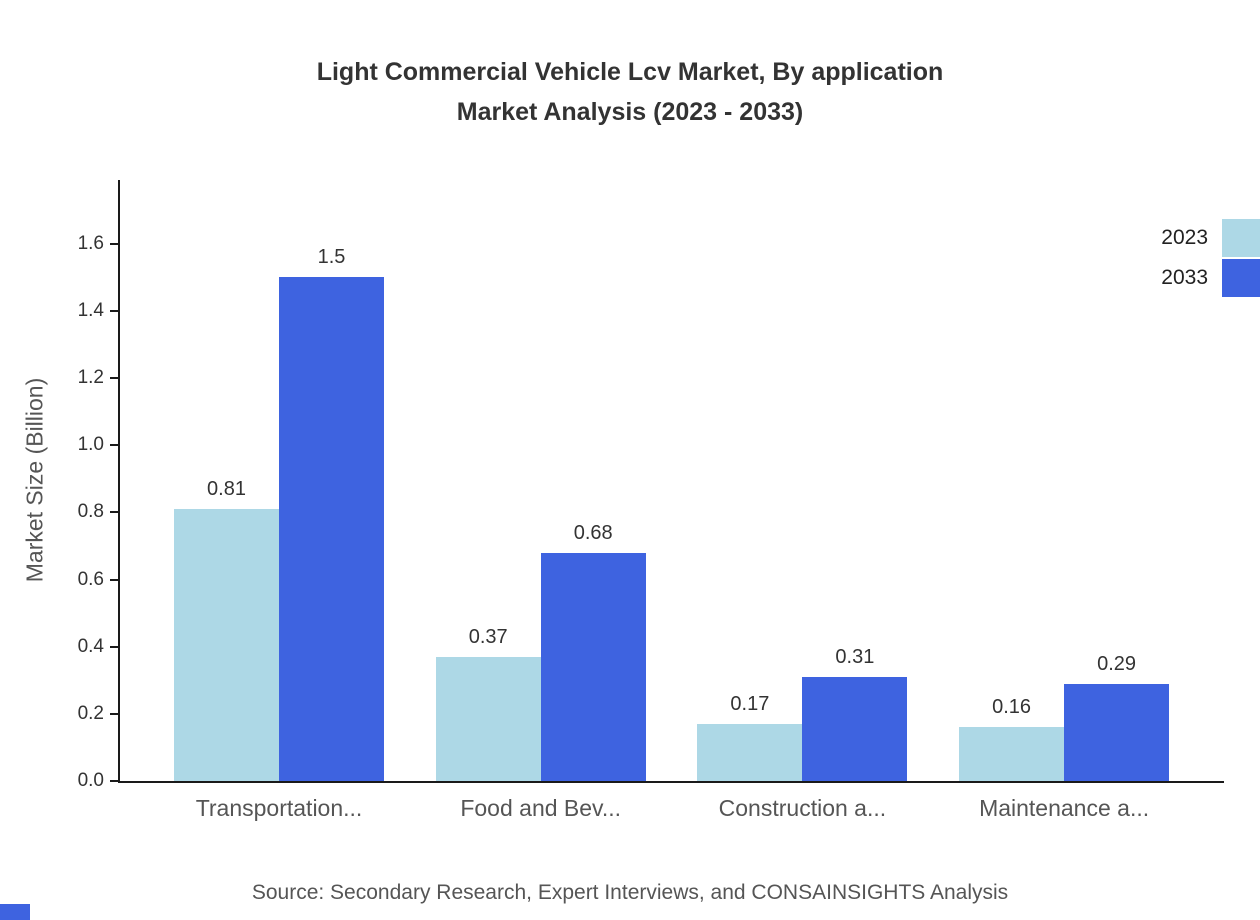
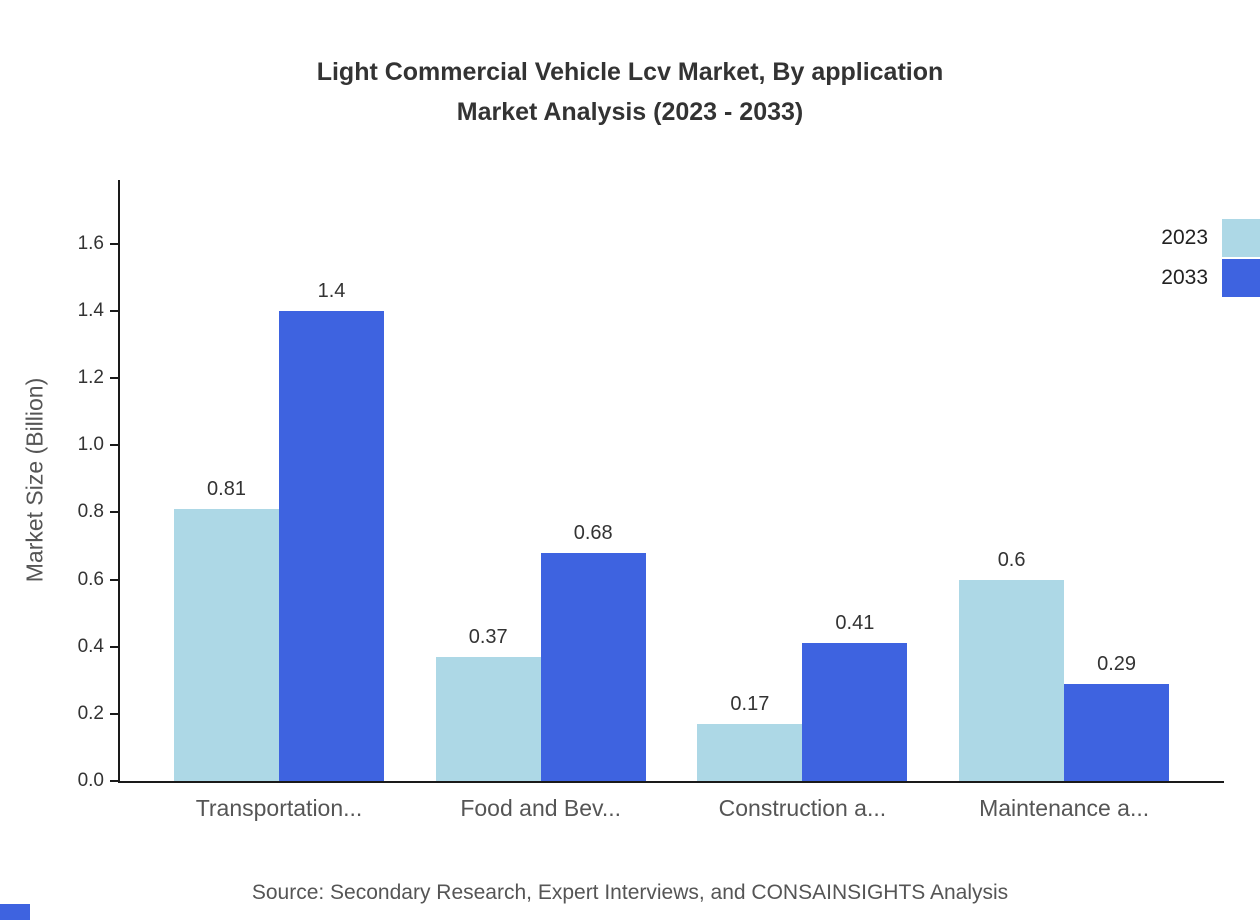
2033/Transportation...: 1.5 -> 1.4
2033/Construction a...: 0.31 -> 0.41
2023/Maintenance a...: 0.16 -> 0.6
